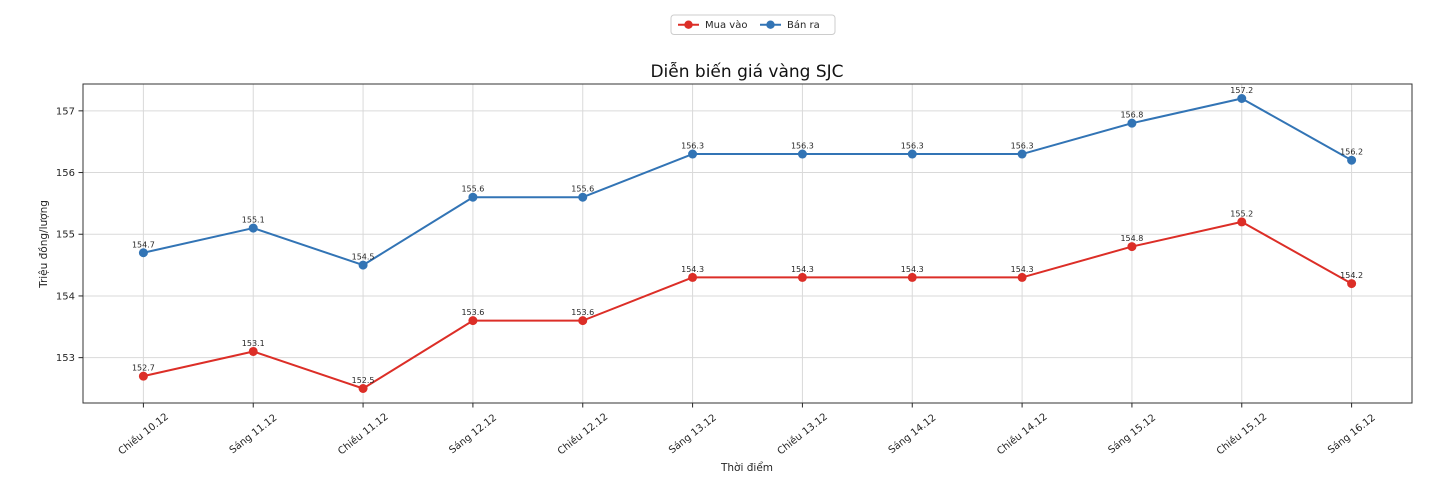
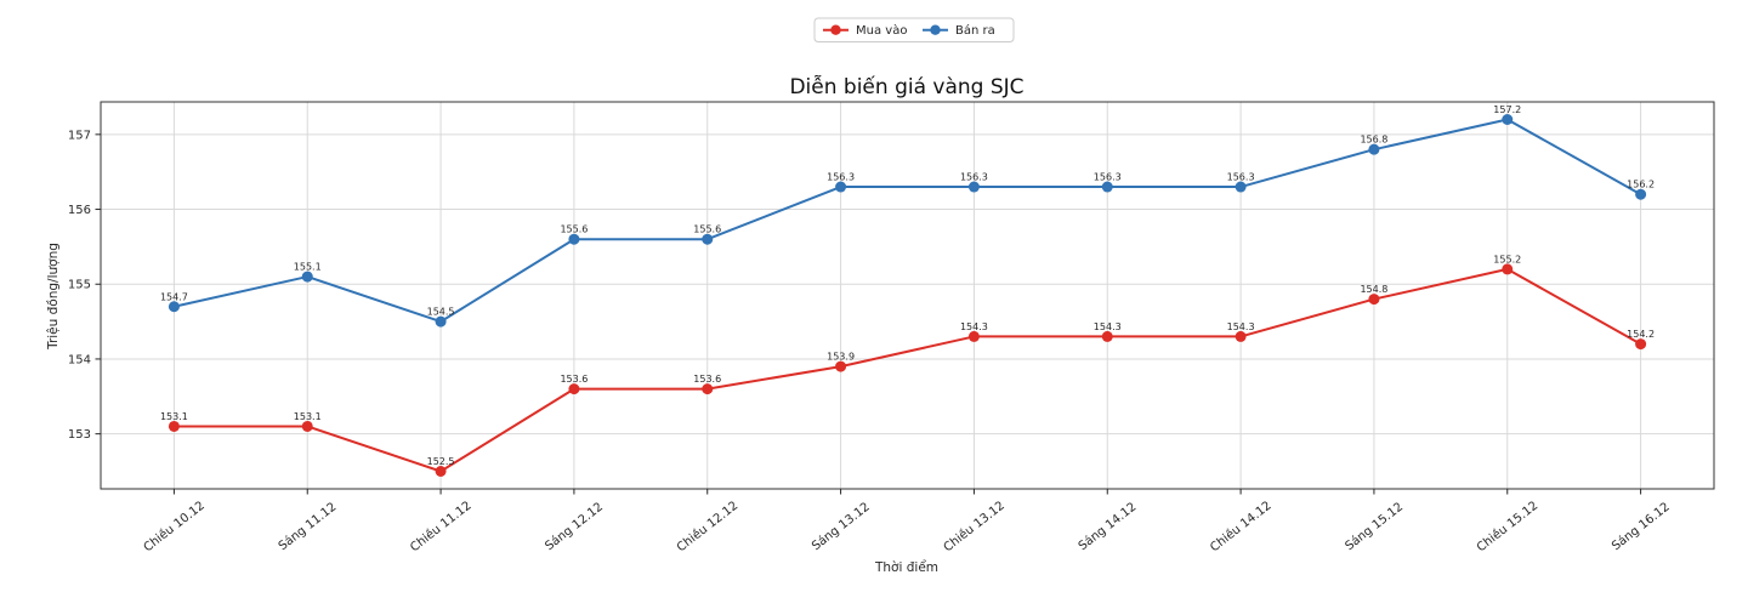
Mua vào/Chiều 10.12: 152.7 -> 153.1
Mua vào/Sáng 13.12: 154.3 -> 153.9
